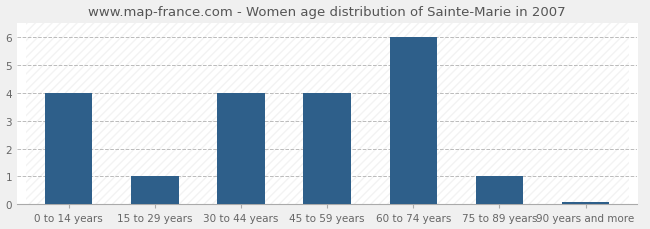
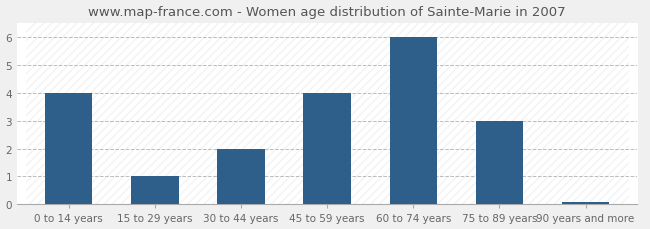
30 to 44 years: 4.00 -> 2.00
75 to 89 years: 1.00 -> 3.00
